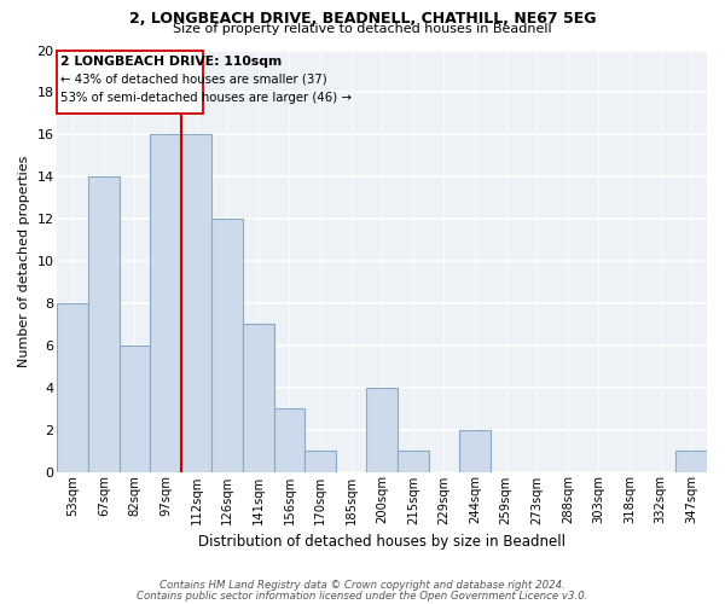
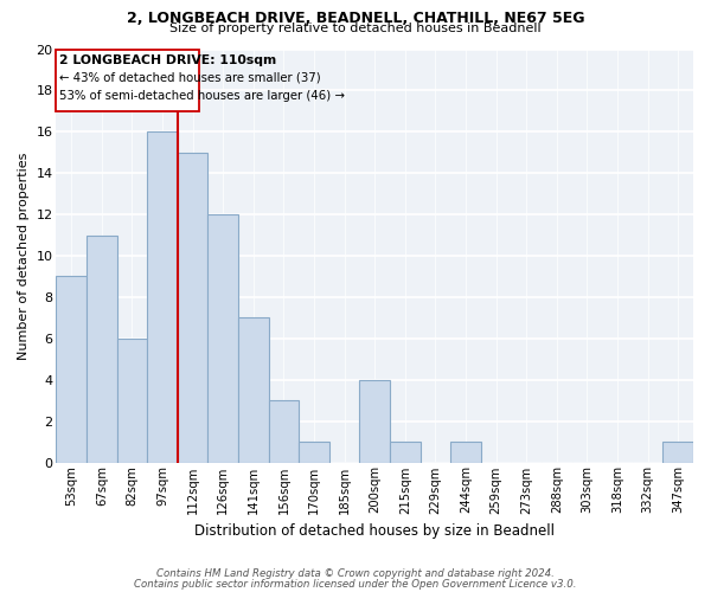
53sqm: 8 -> 9
67sqm: 14 -> 11
112sqm: 16 -> 15
244sqm: 2 -> 1
